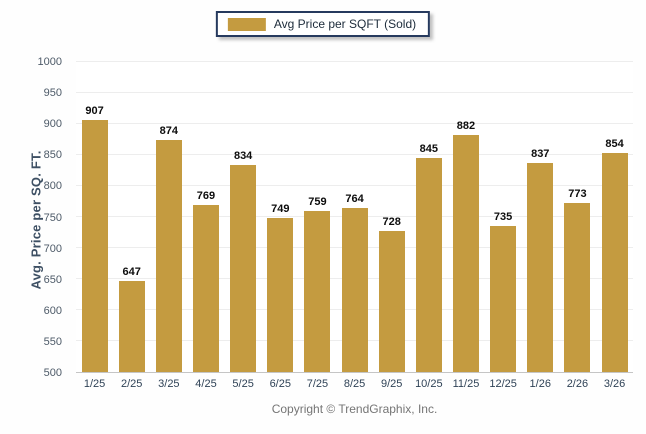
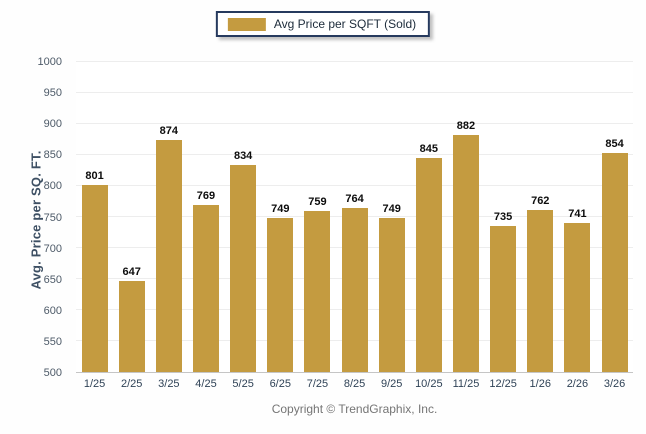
1/25: 907 -> 801
9/25: 728 -> 749
1/26: 837 -> 762
2/26: 773 -> 741
